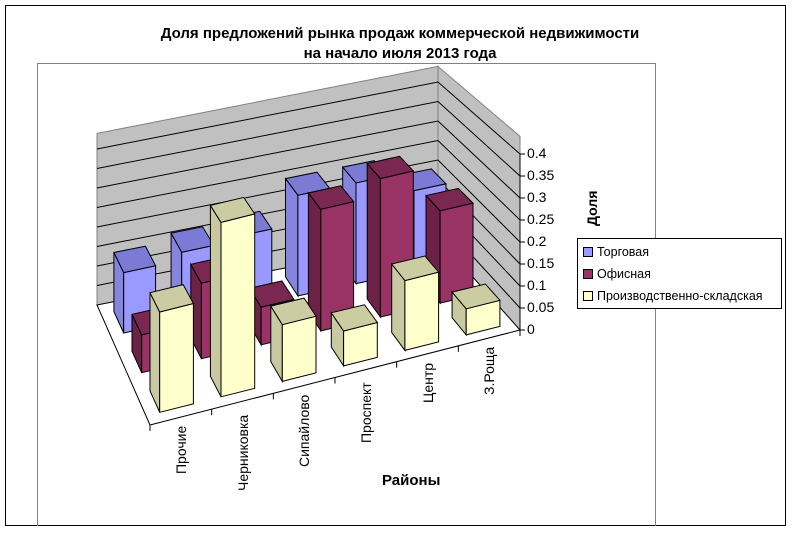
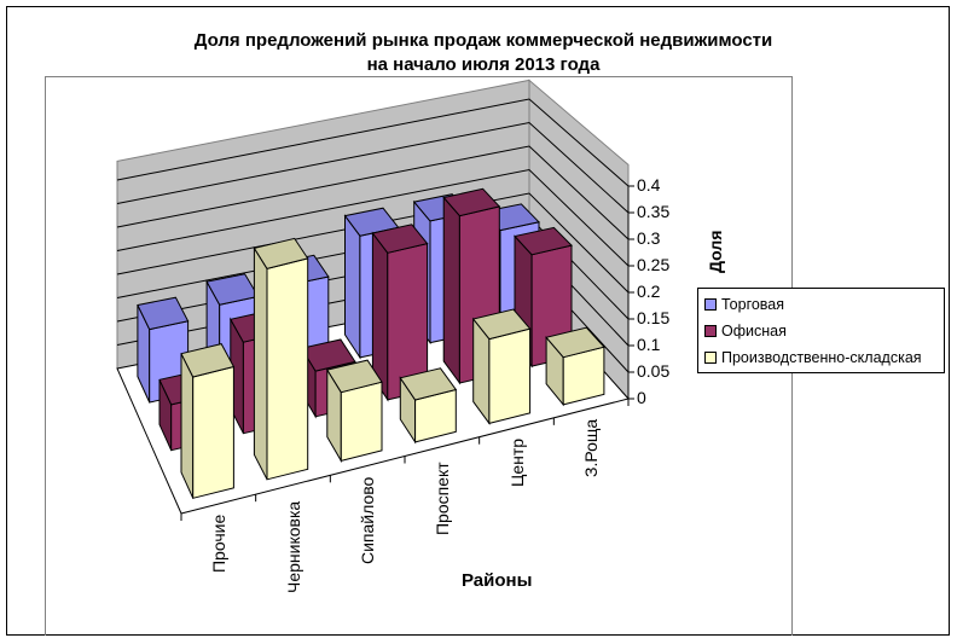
Производственно-складская/З.Роща: 0.06 -> 0.09
